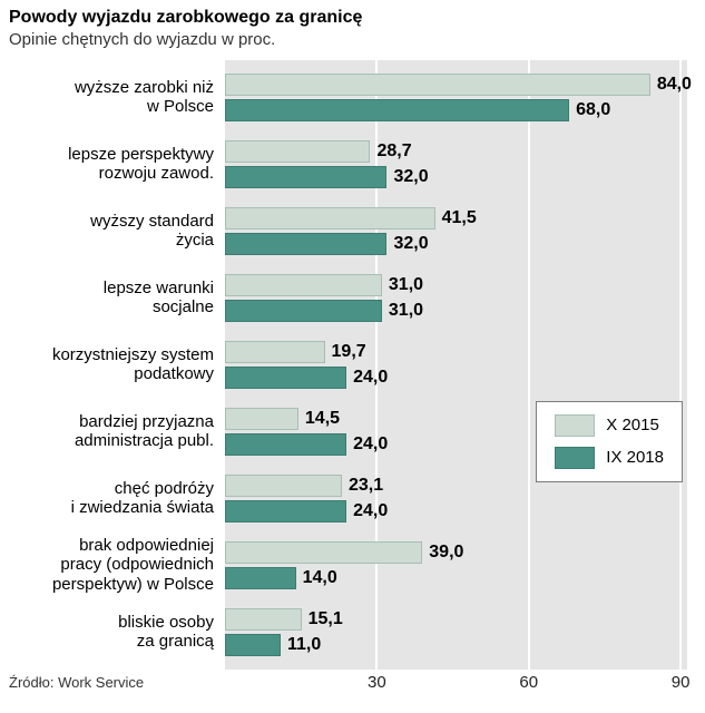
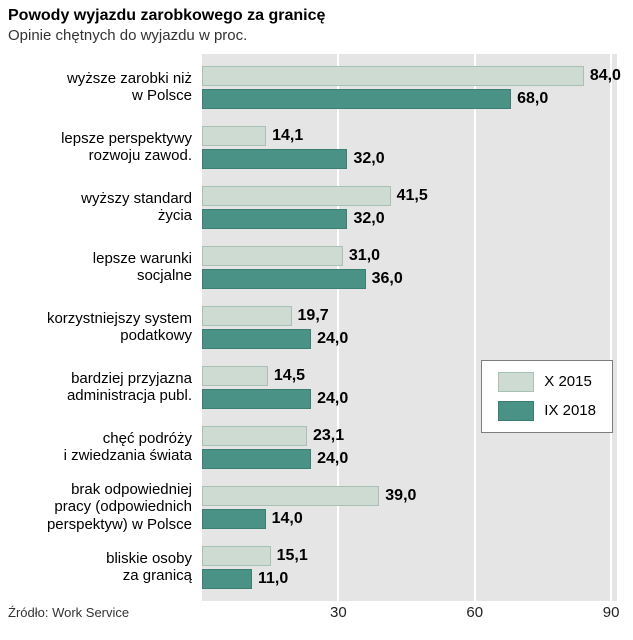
X 2015/lepsze perspektywy rozwoju zawod.: 28,7 -> 14,1
IX 2018/lepsze warunki socjalne: 31,0 -> 36,0
